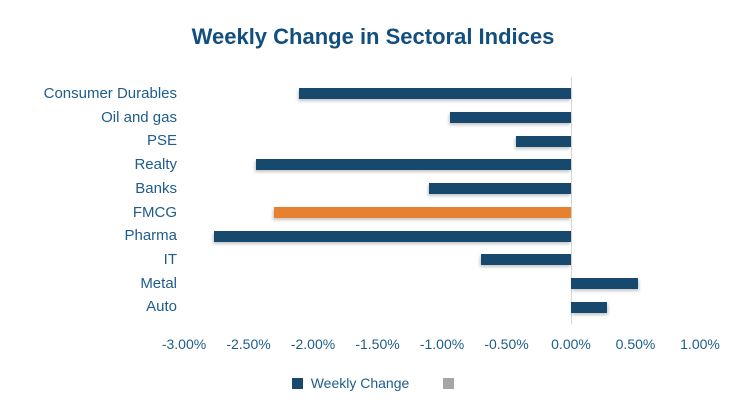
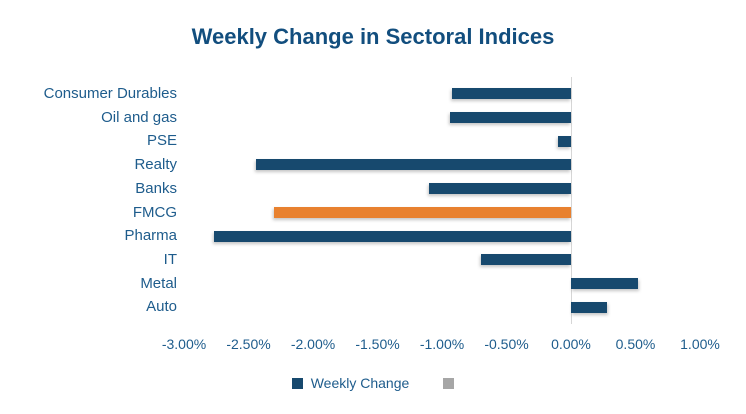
Consumer Durables: -2.11% -> -0.92%
PSE: -0.43% -> -0.10%
